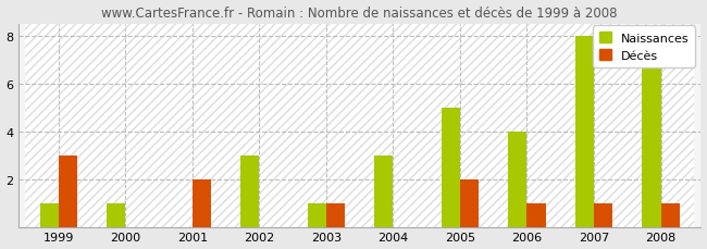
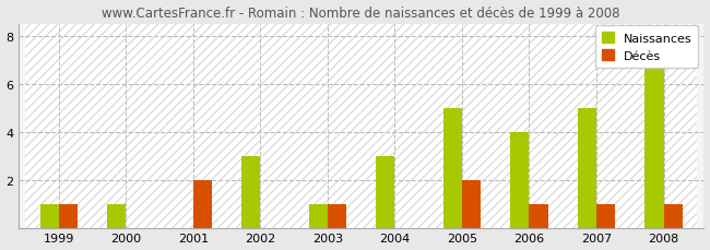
Décès/1999: 3 -> 1
Naissances/2007: 8 -> 5
